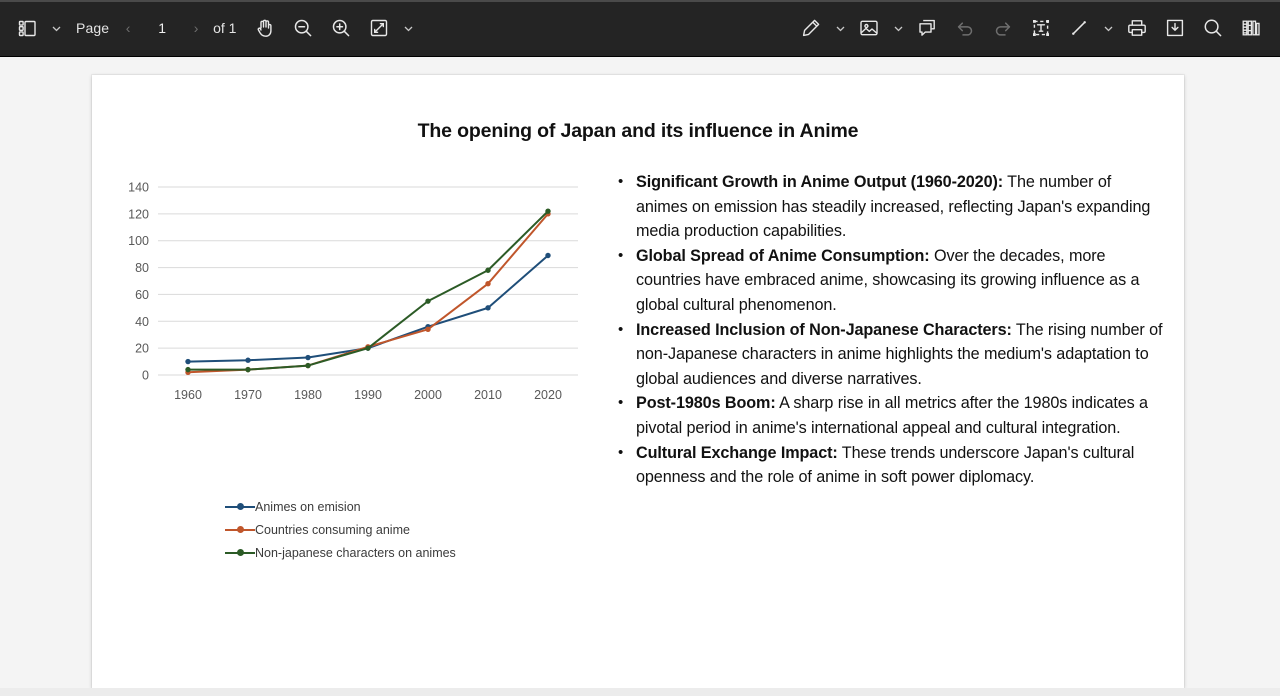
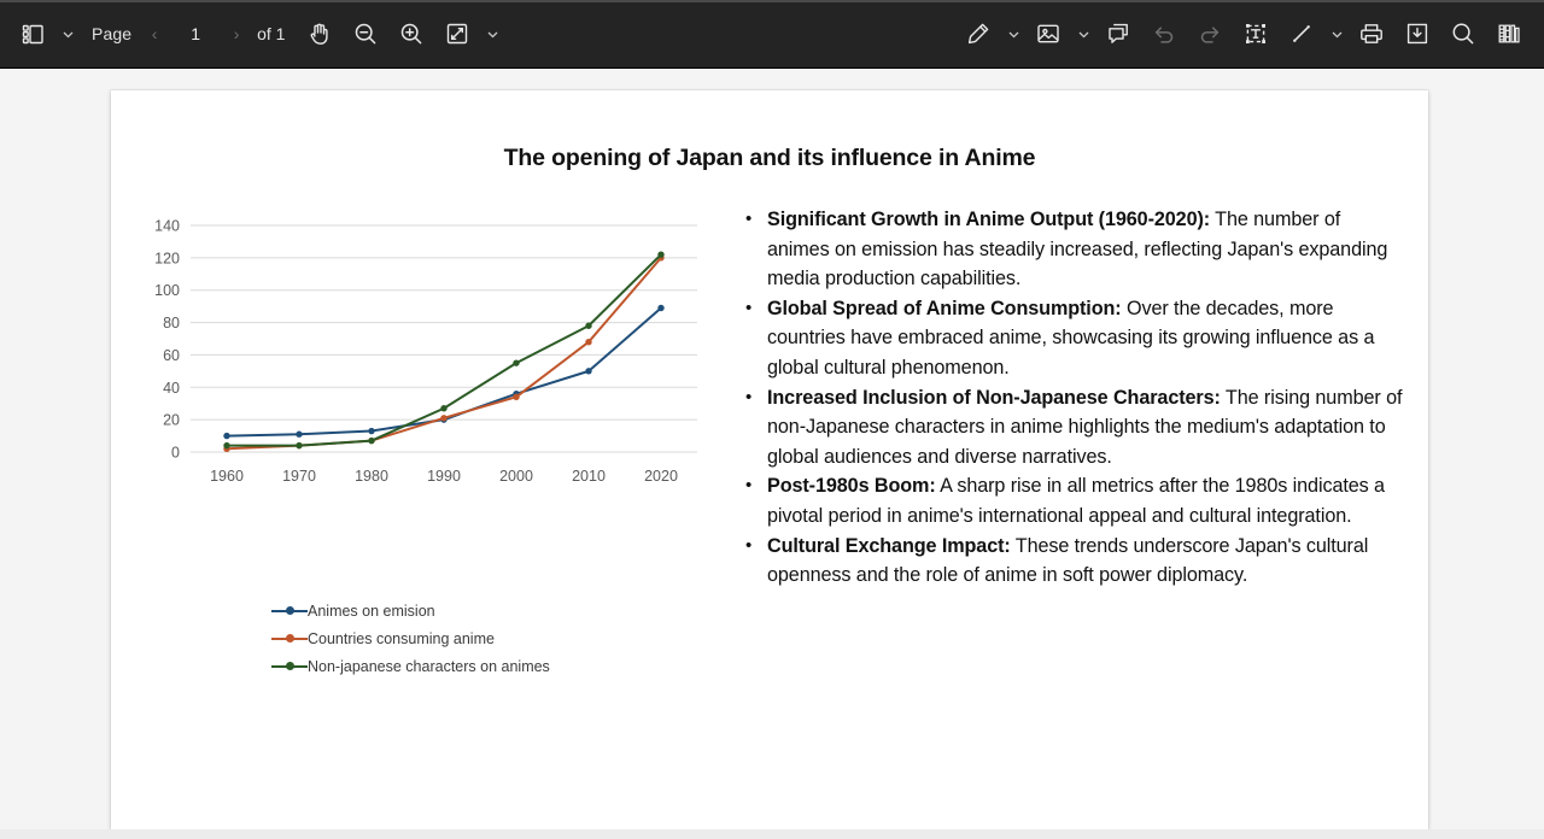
Non-japanese characters on animes/1990: 20 -> 27
